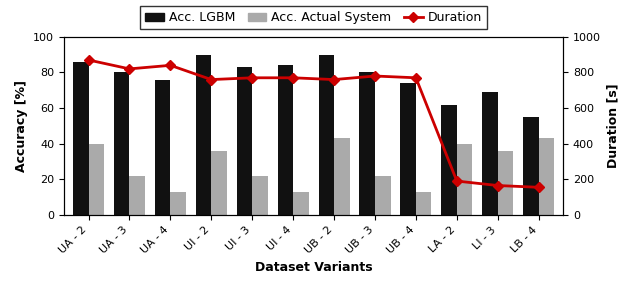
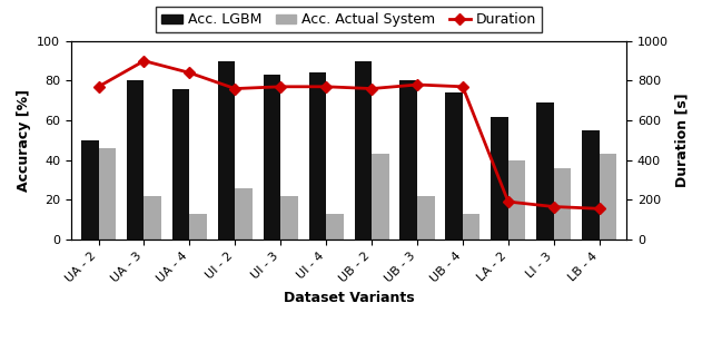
Acc. LGBM/UA - 2: 86 -> 50
Duration/UA - 2: 870 -> 770
Acc. Actual System/UA - 2: 40 -> 46
Duration/UA - 3: 820 -> 900
Acc. Actual System/UI - 2: 36 -> 26
